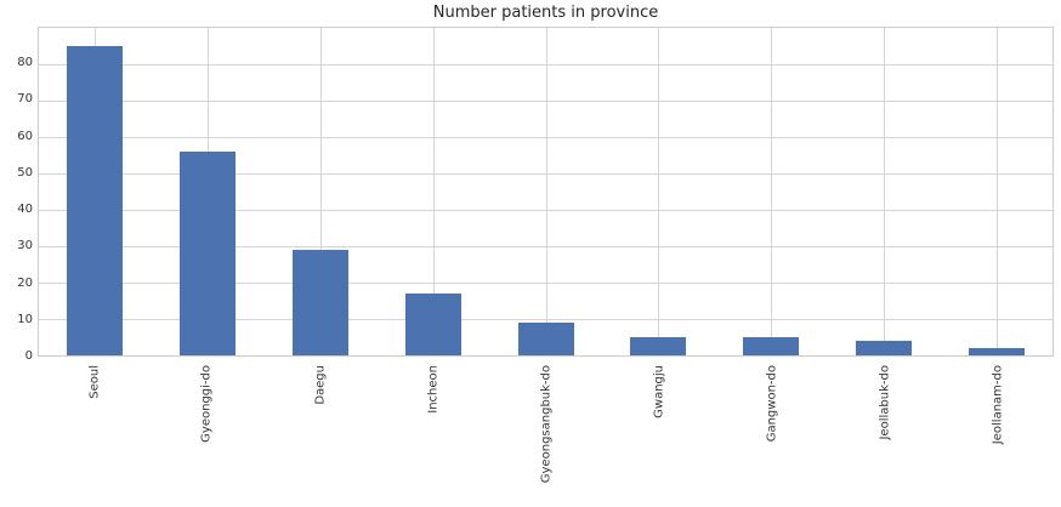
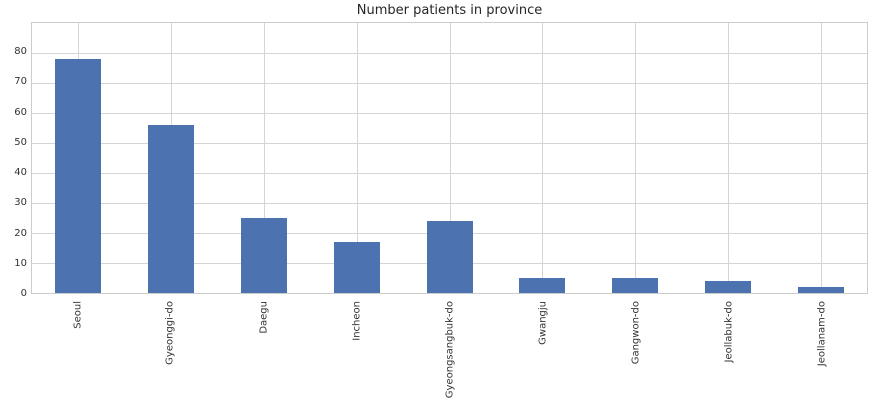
Seoul: 85 -> 78
Daegu: 29 -> 25
Gyeongsangbuk-do: 9 -> 24
